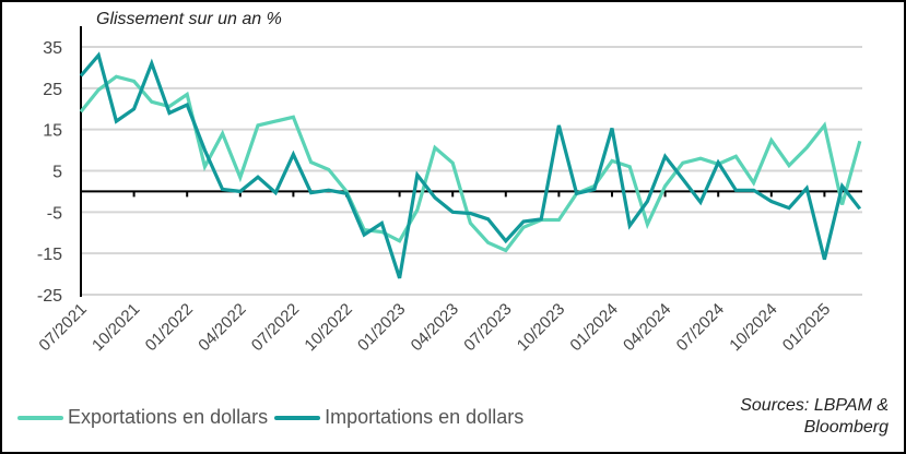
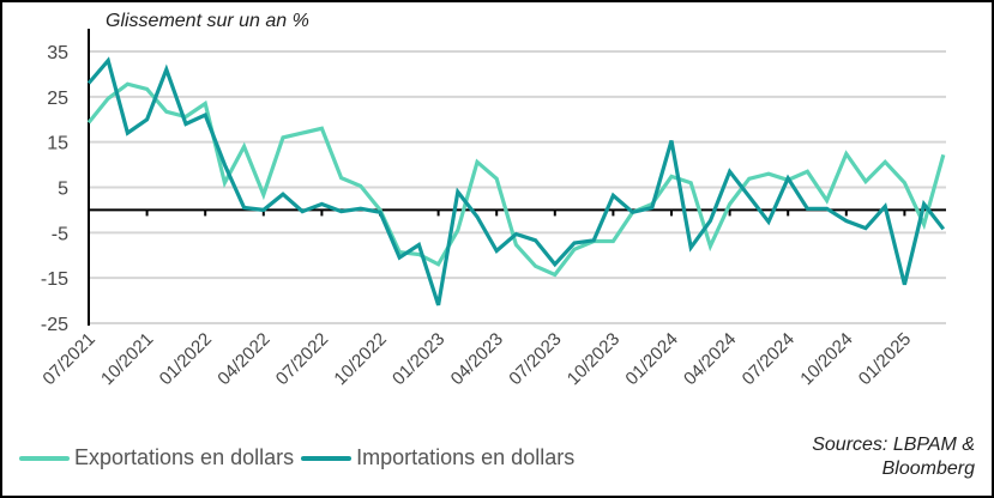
Importations en dollars/07/2022: 9 -> 1
Importations en dollars/04/2023: -5 -> -9
Importations en dollars/10/2023: 16 -> 3
Exportations en dollars/01/2025: 16 -> 6
